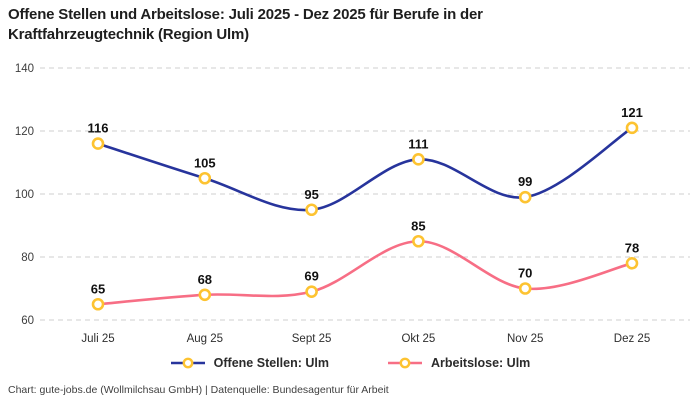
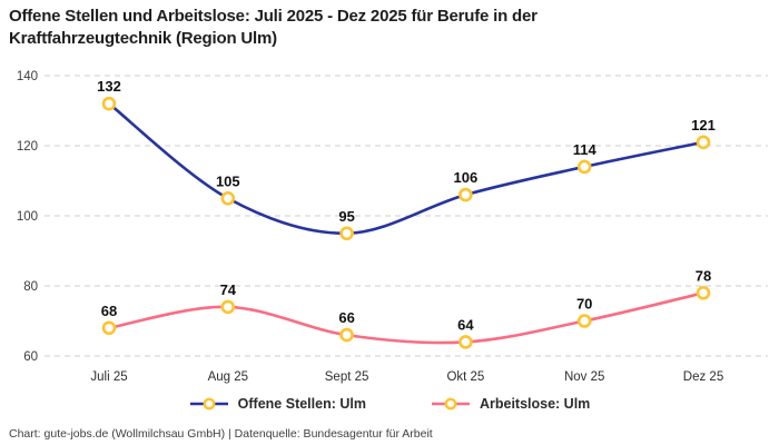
Offene Stellen: Ulm/Juli 25: 116 -> 132
Arbeitslose: Ulm/Juli 25: 65 -> 68
Arbeitslose: Ulm/Aug 25: 68 -> 74
Arbeitslose: Ulm/Sept 25: 69 -> 66
Offene Stellen: Ulm/Okt 25: 111 -> 106
Arbeitslose: Ulm/Okt 25: 85 -> 64
Offene Stellen: Ulm/Nov 25: 99 -> 114
